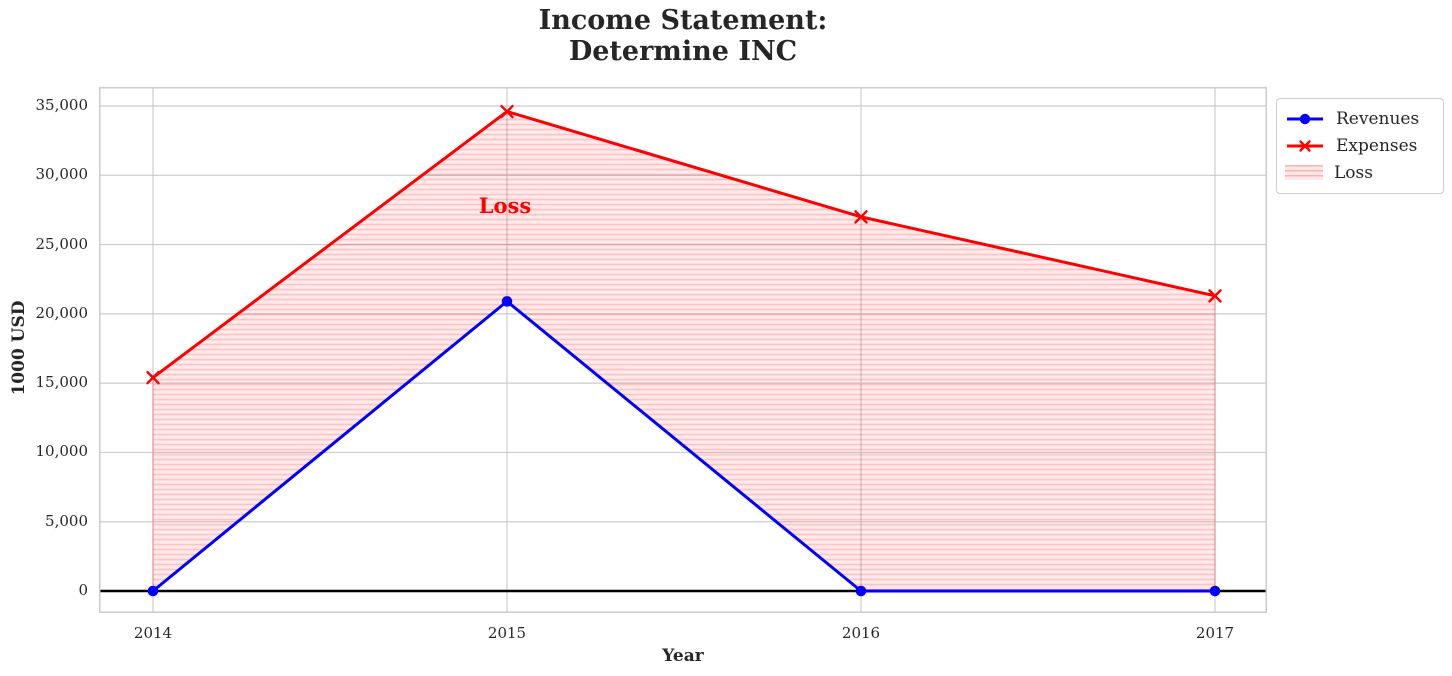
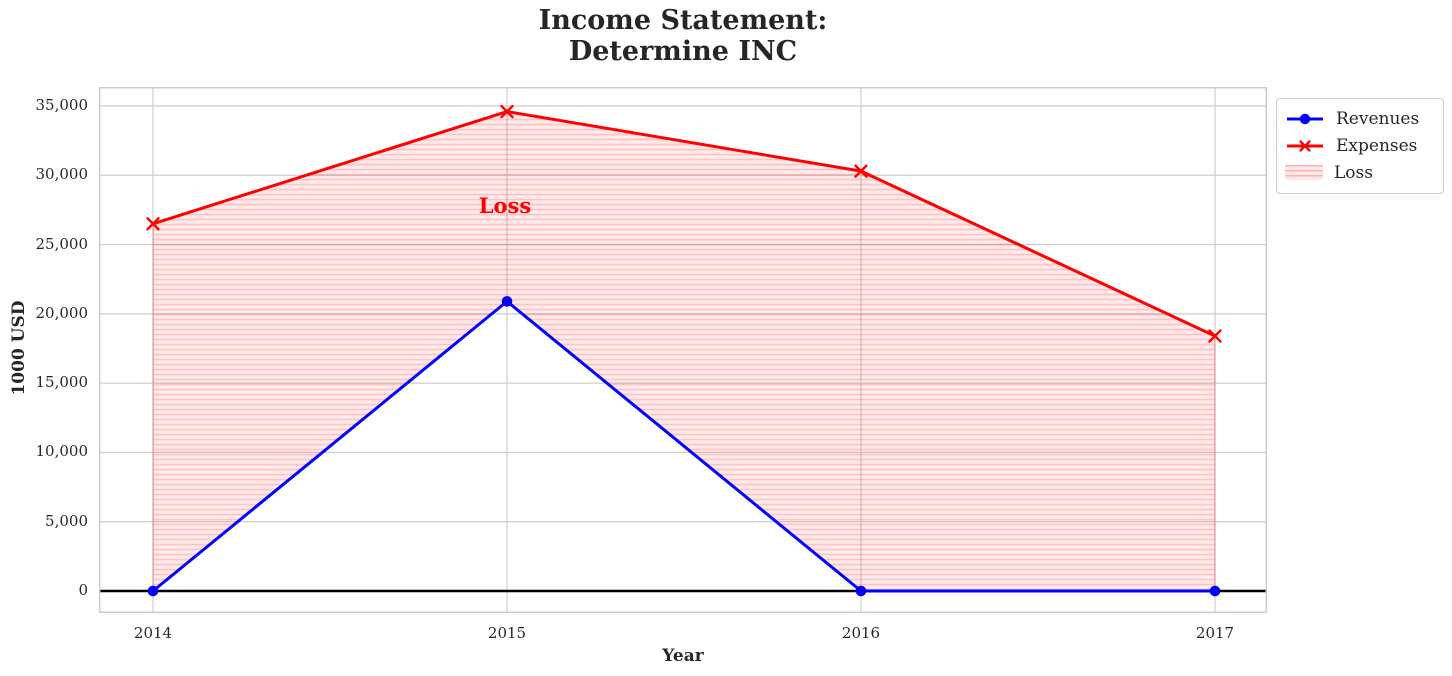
Expenses/2014: 15400 -> 26500
Expenses/2016: 27000 -> 30300
Expenses/2017: 21300 -> 18400
